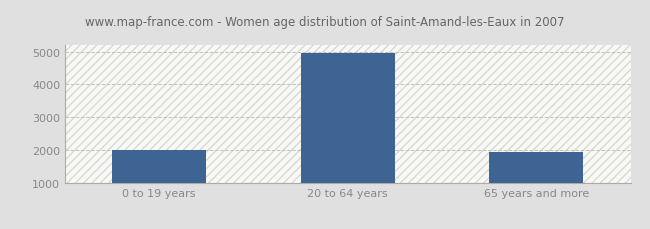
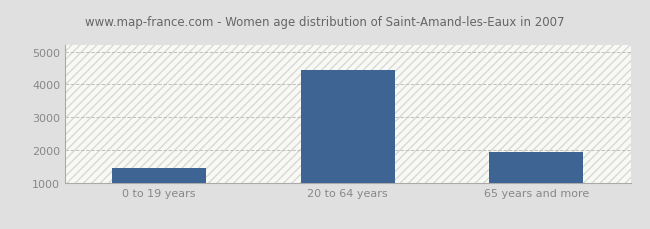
0 to 19 years: 2000 -> 1450
20 to 64 years: 4950 -> 4450
